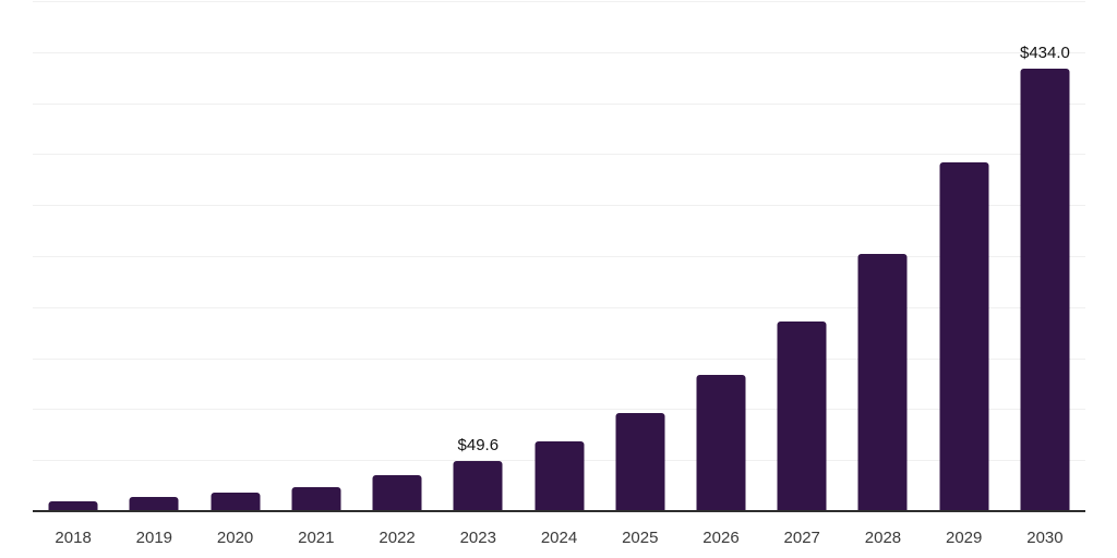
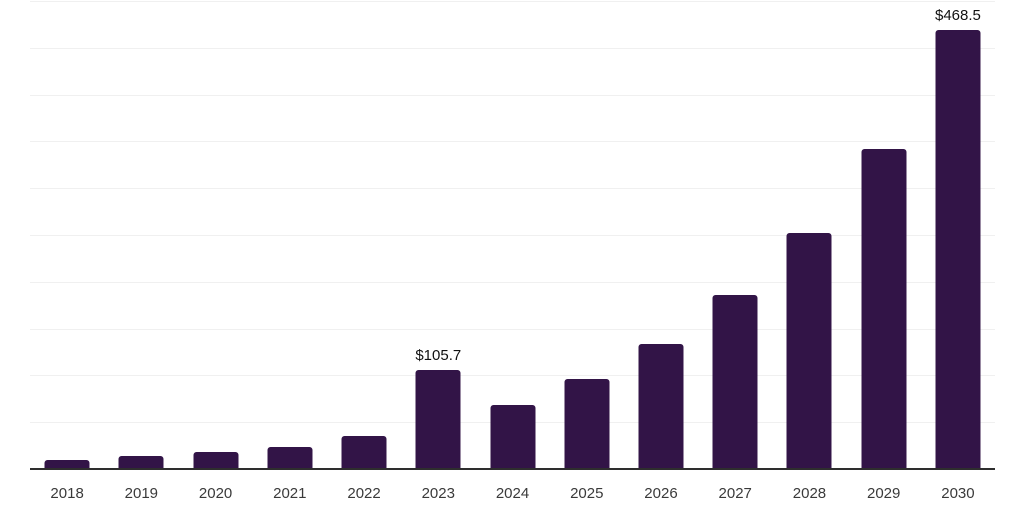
2023: $49.6 -> $105.7
2030: $434.0 -> $468.5
